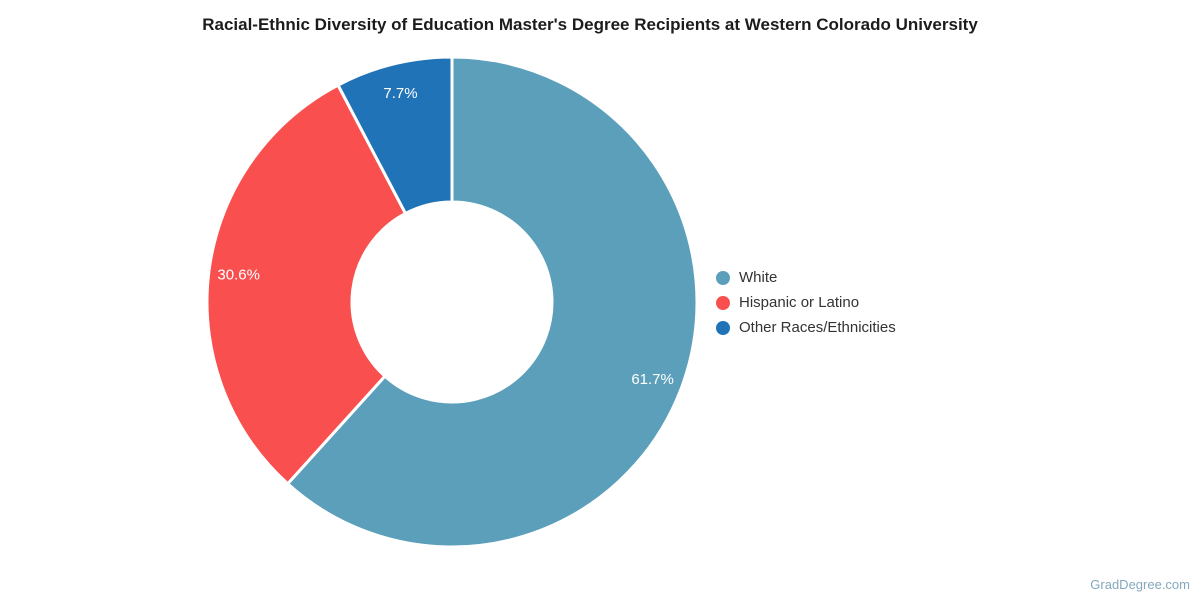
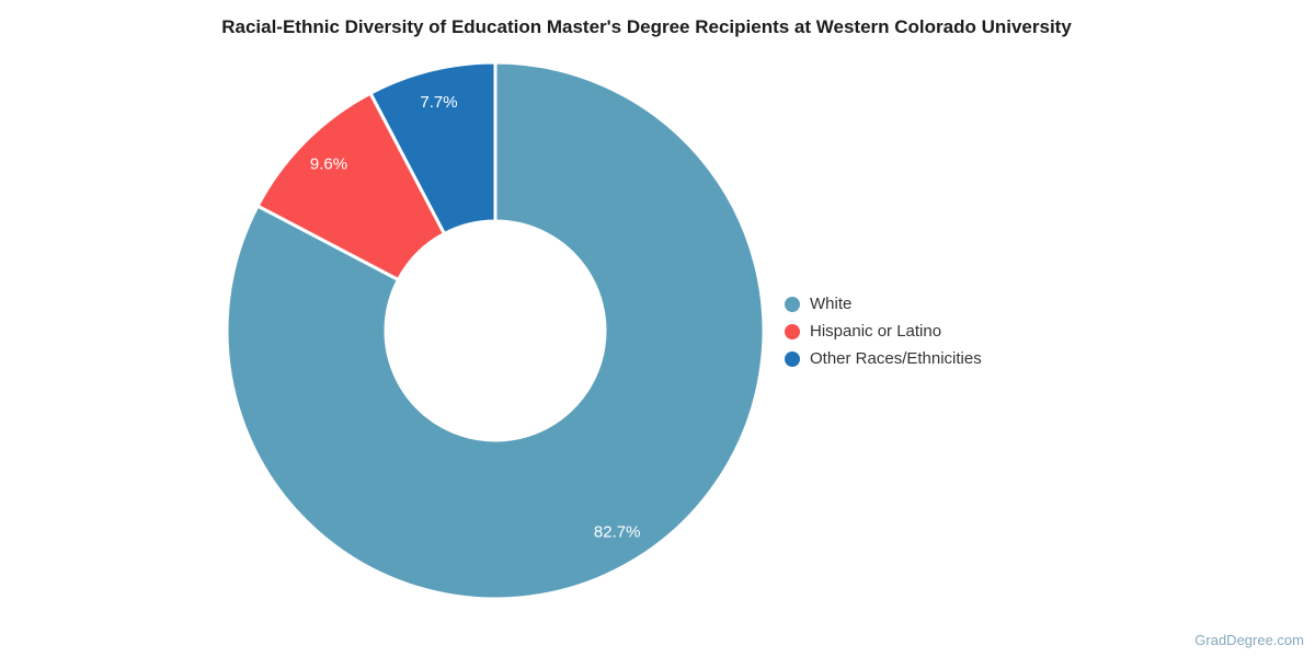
White: 61.7% -> 82.7%
Hispanic or Latino: 30.6% -> 9.6%
